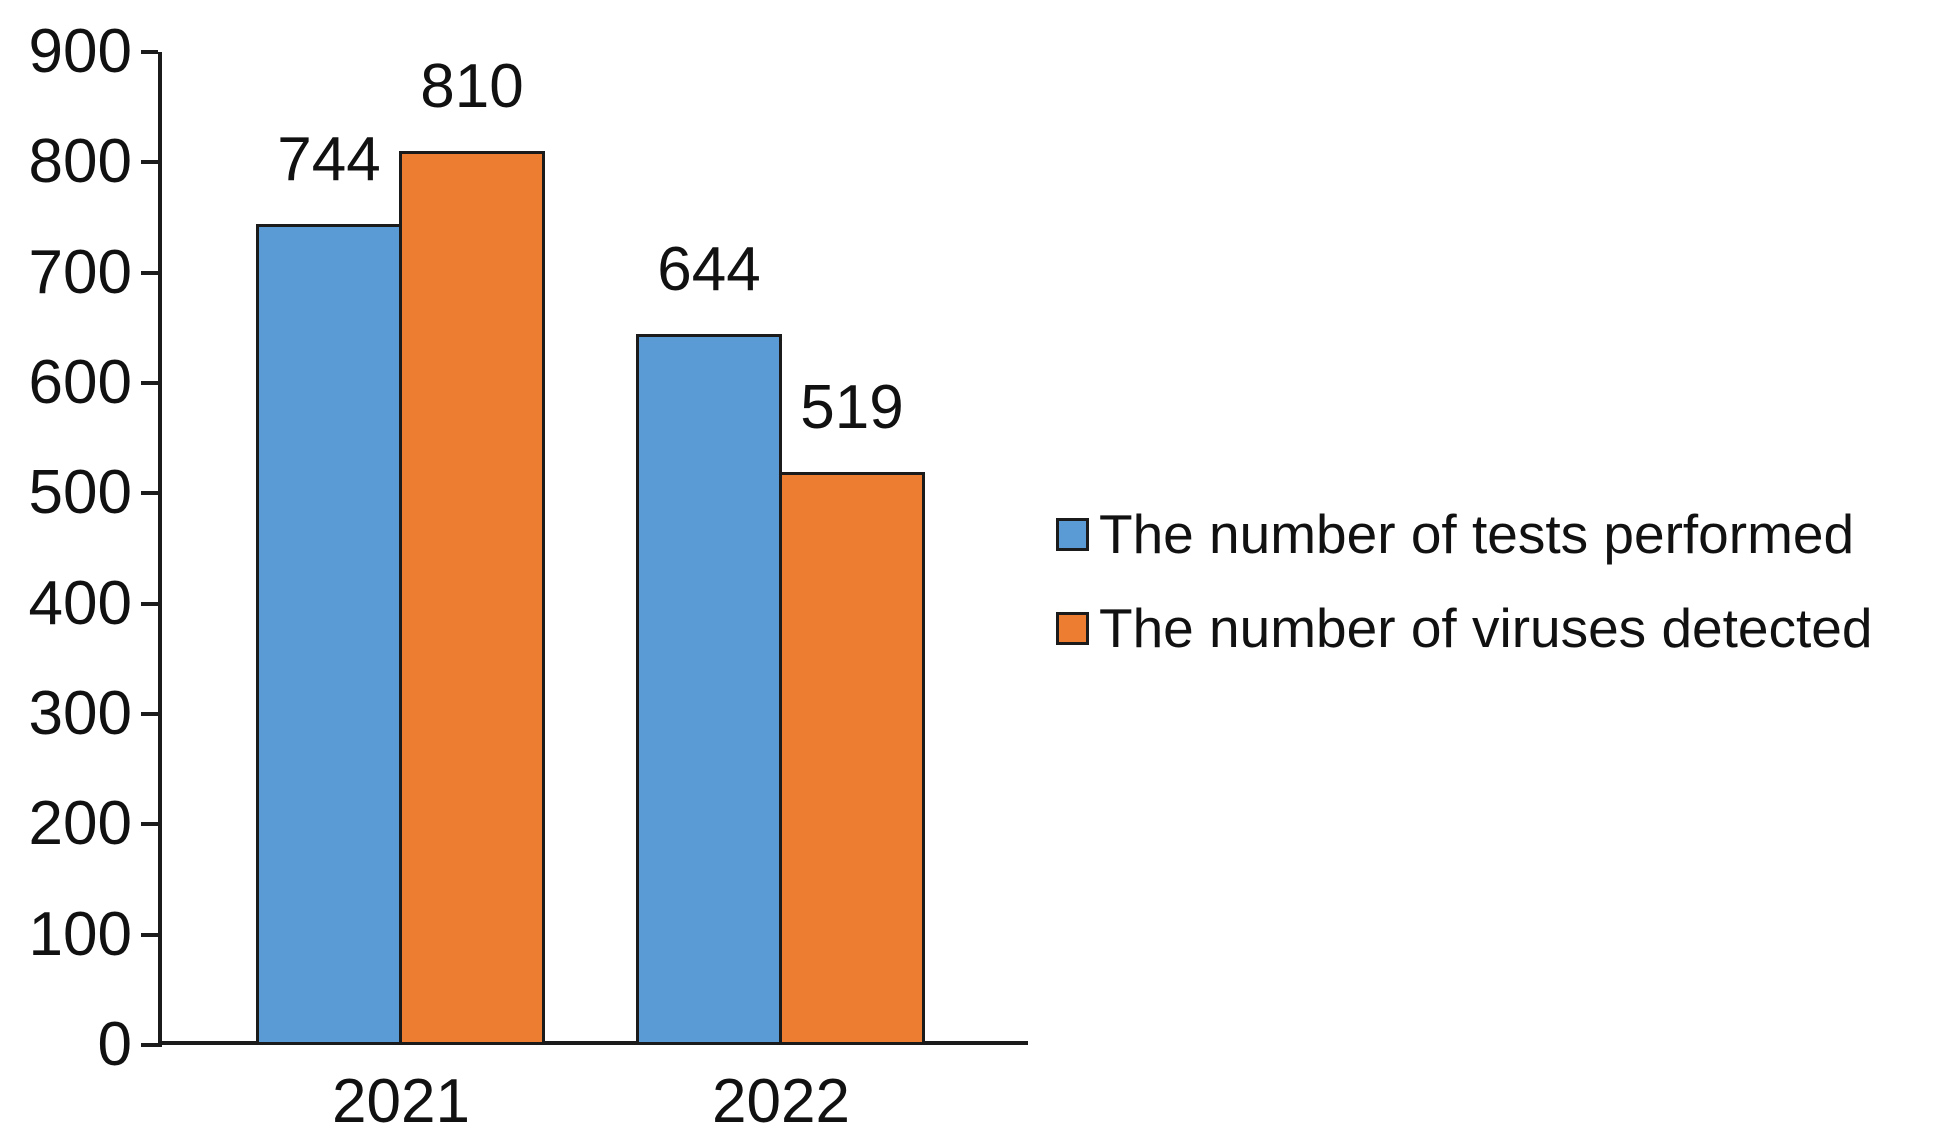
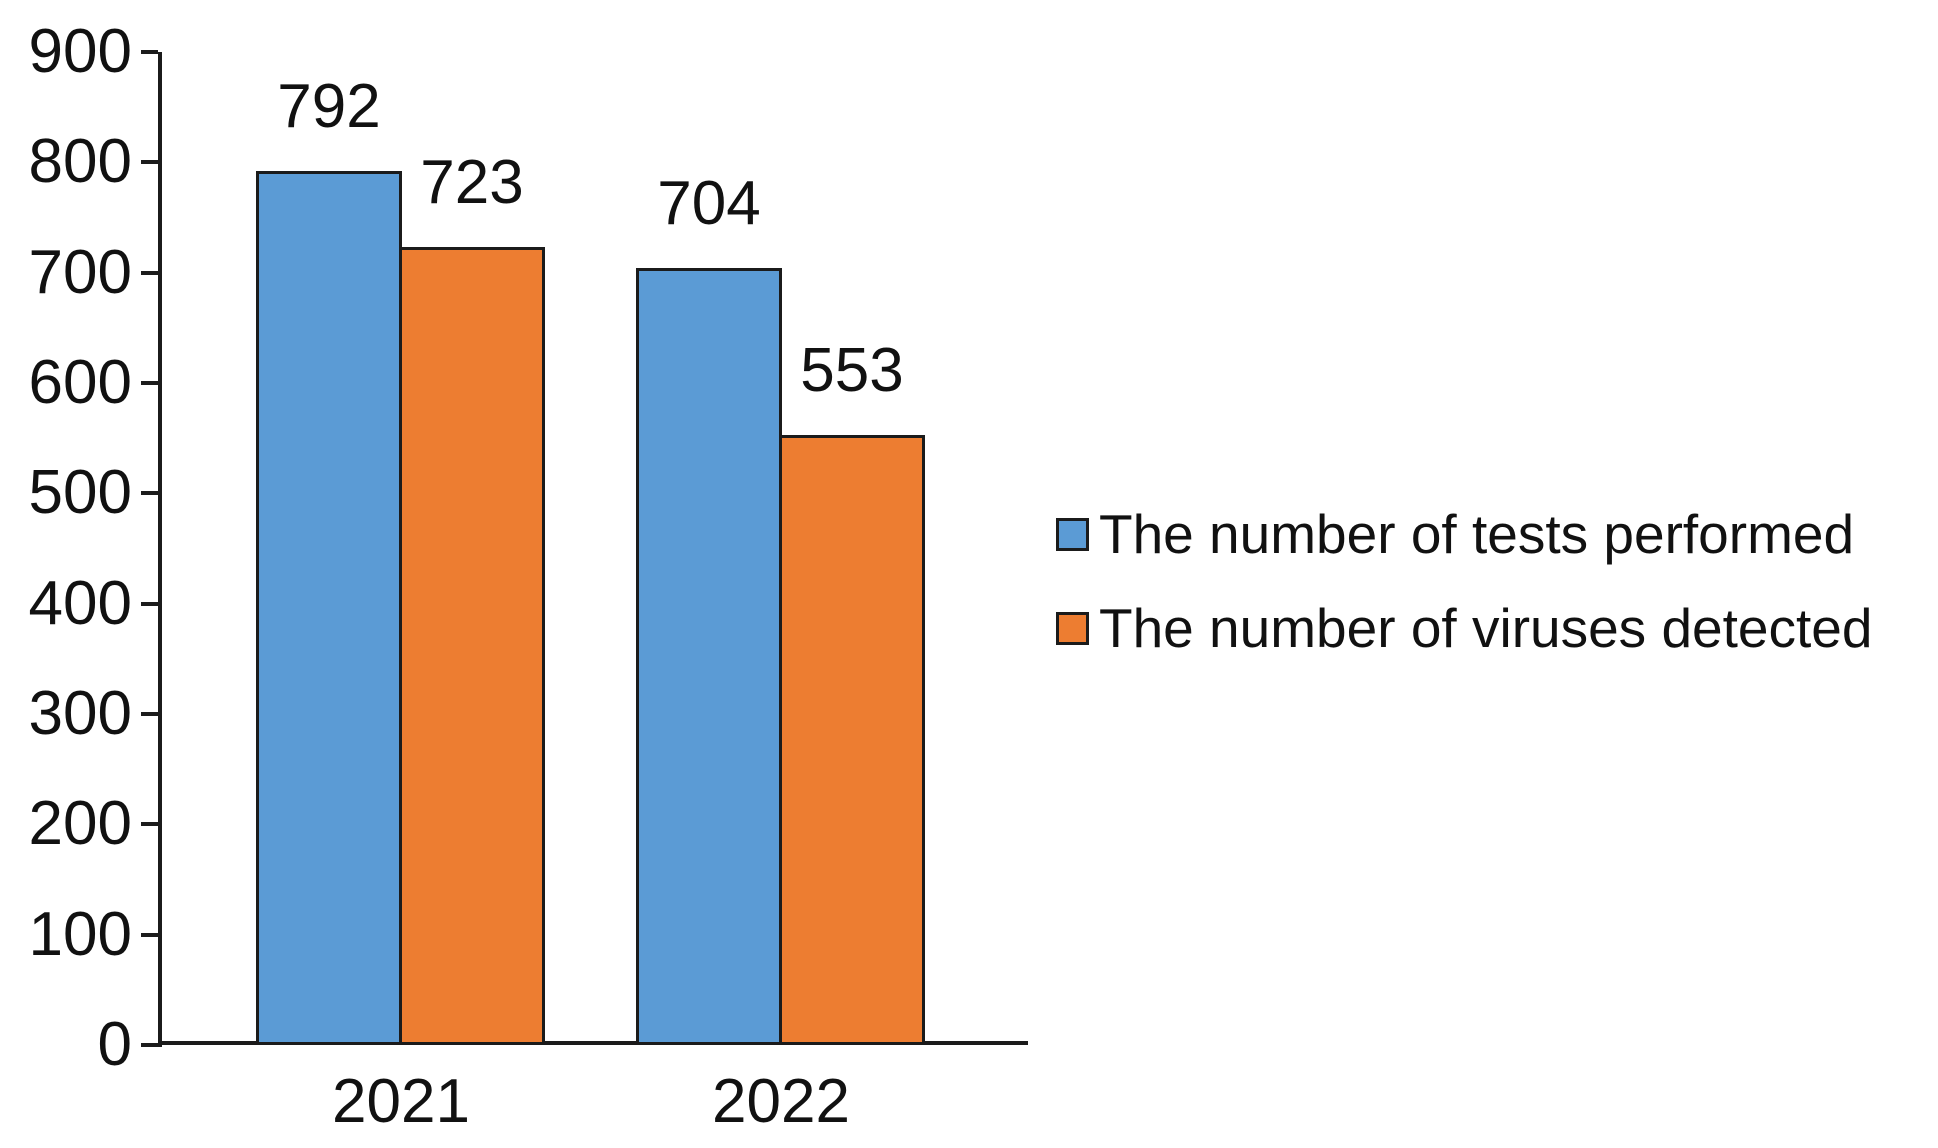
The number of tests performed/2021: 744 -> 792
The number of viruses detected/2021: 810 -> 723
The number of tests performed/2022: 644 -> 704
The number of viruses detected/2022: 519 -> 553
